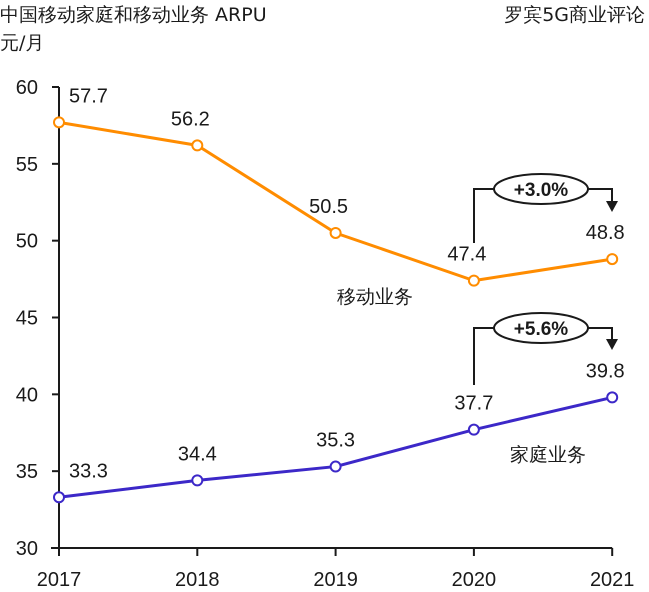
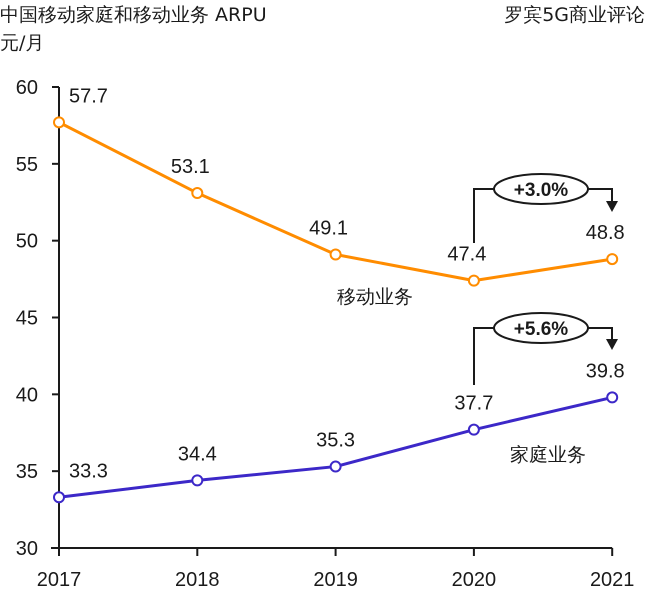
移动业务/2018: 56.2 -> 53.1
移动业务/2019: 50.5 -> 49.1
